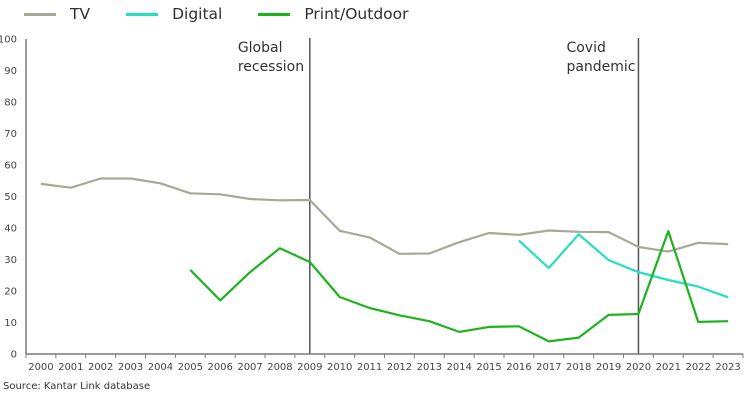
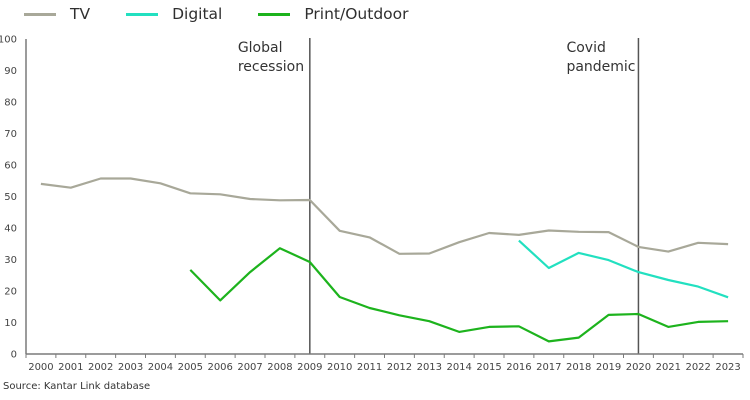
Digital/2018: 38 -> 32
Print/Outdoor/2021: 39 -> 9
